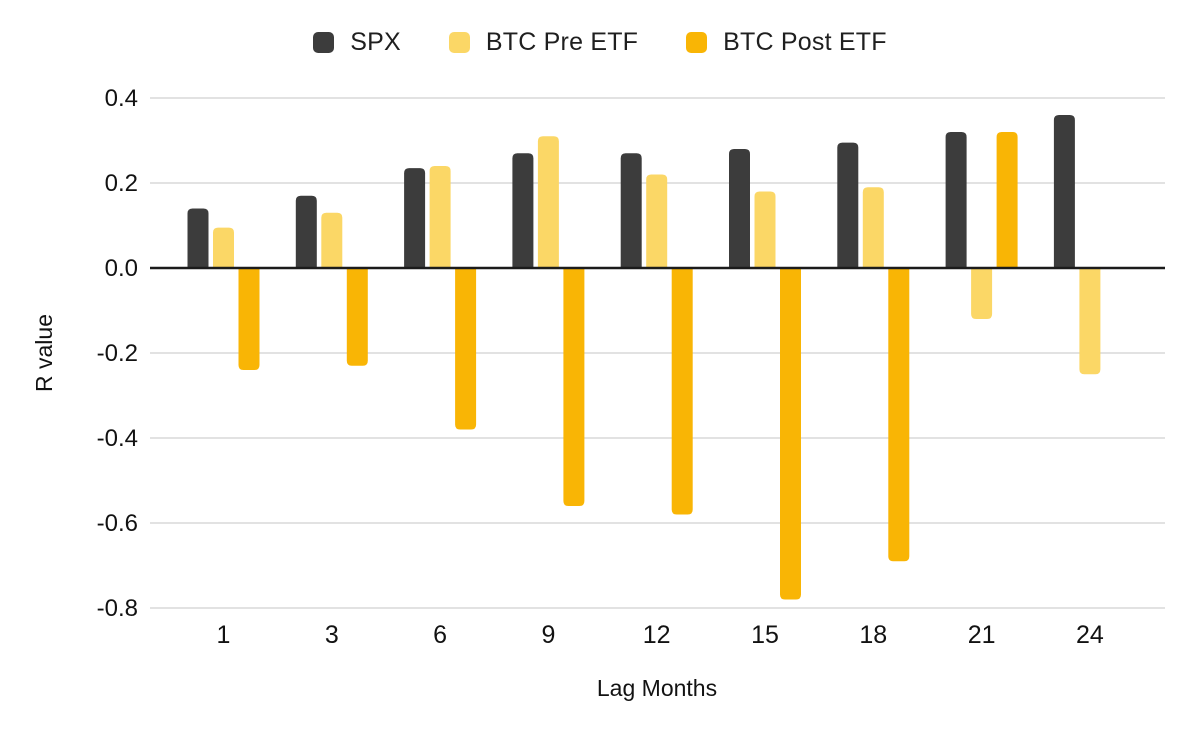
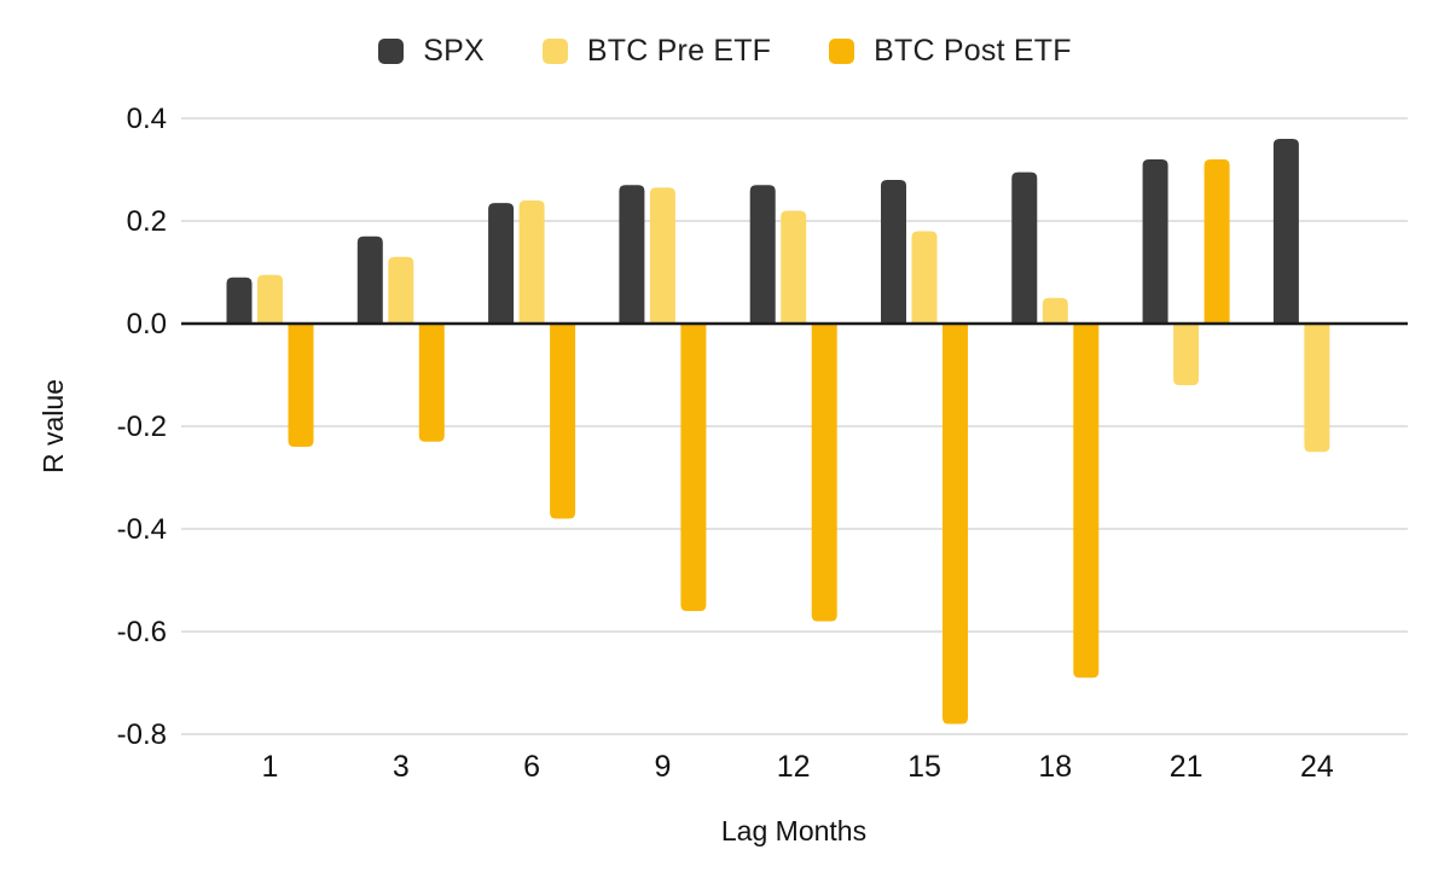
SPX/1: 0.14 -> 0.09
BTC Pre ETF/9: 0.31 -> 0.27
BTC Pre ETF/18: 0.19 -> 0.05
